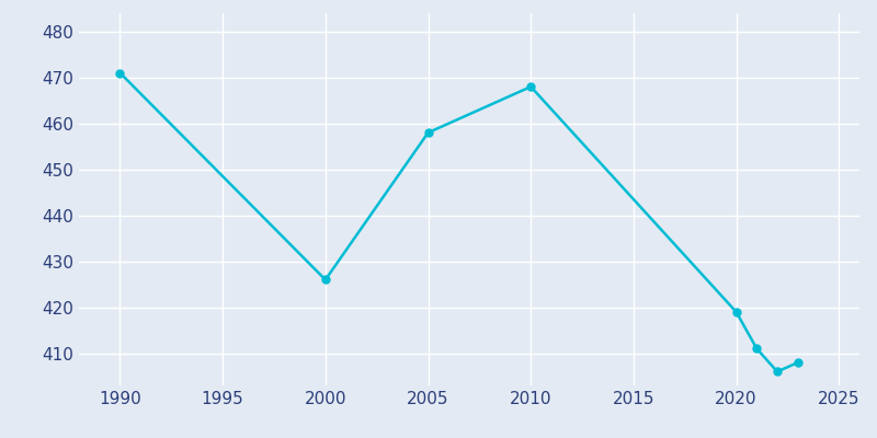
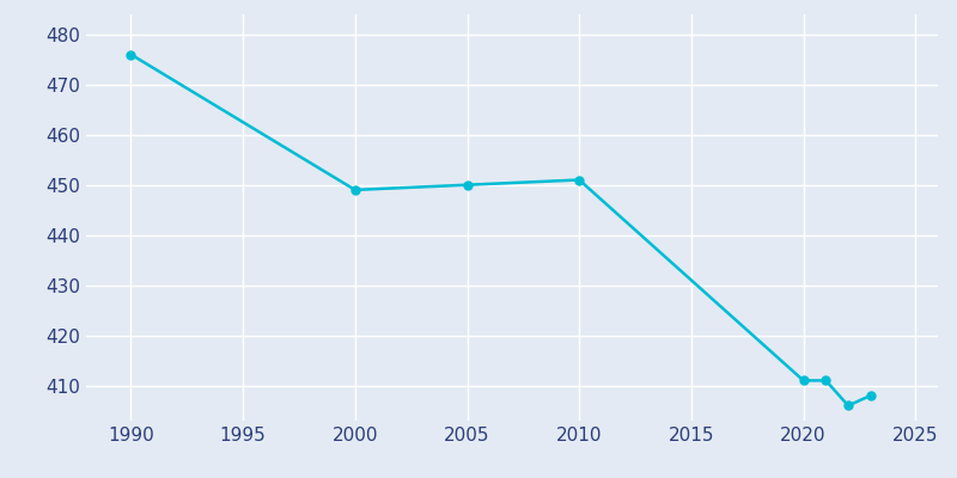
1990: 471 -> 476
2000: 426 -> 449
2005: 458 -> 450
2010: 468 -> 451
2020: 419 -> 411
